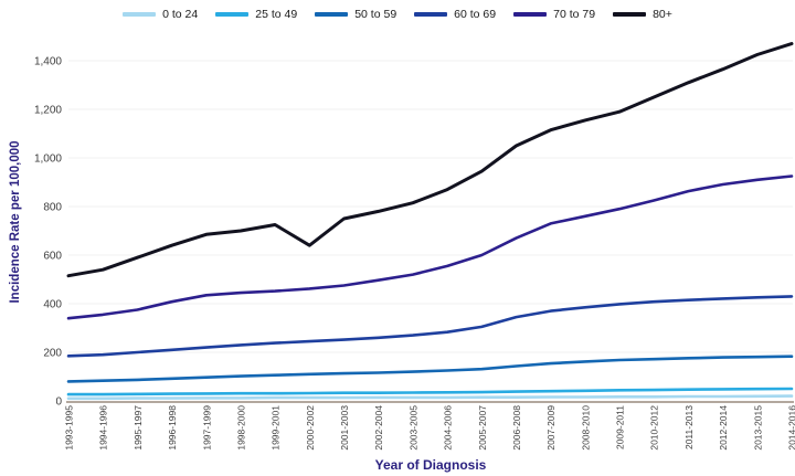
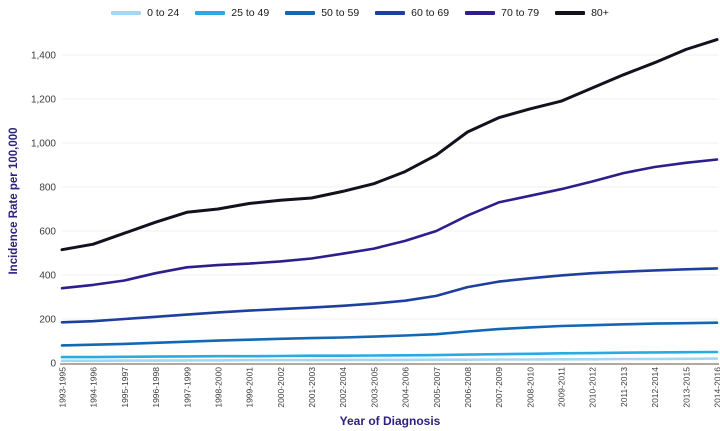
80+/2000-2002: 640 -> 740
